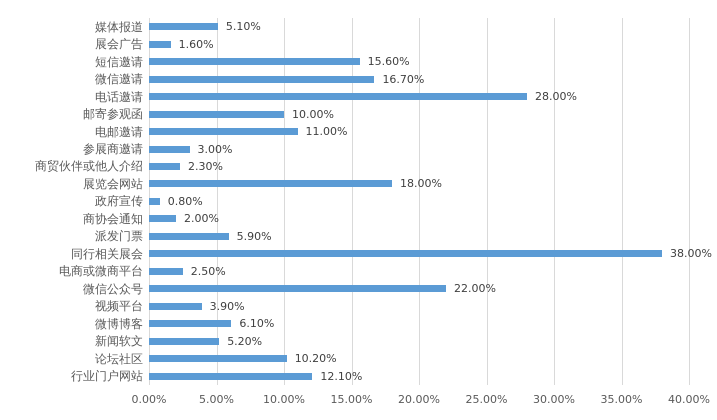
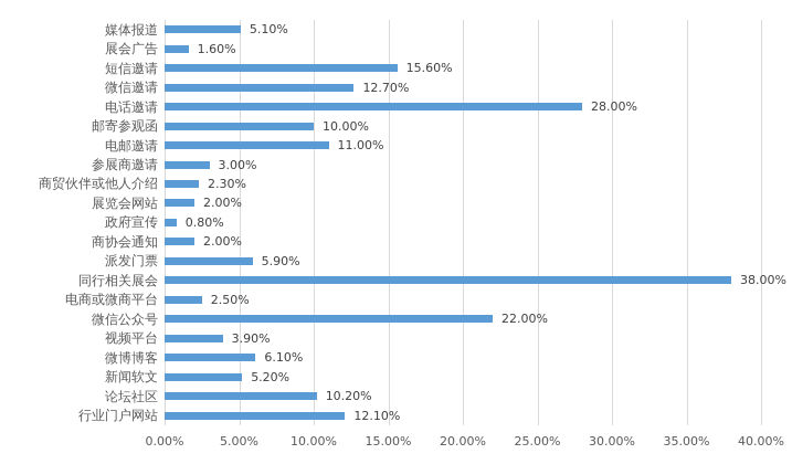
微信邀请: 16.70% -> 12.70%
展览会网站: 18.00% -> 2.00%
